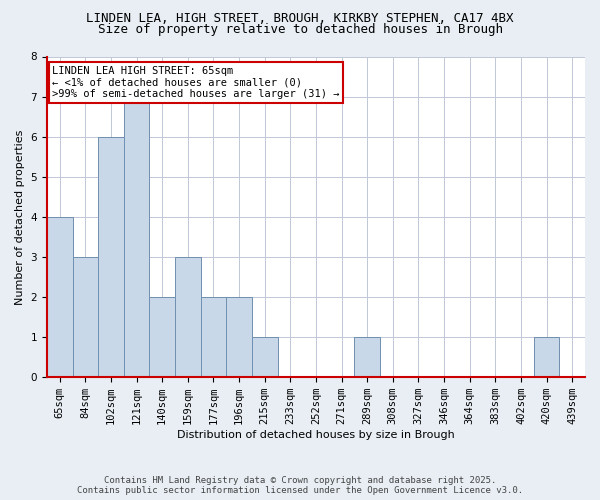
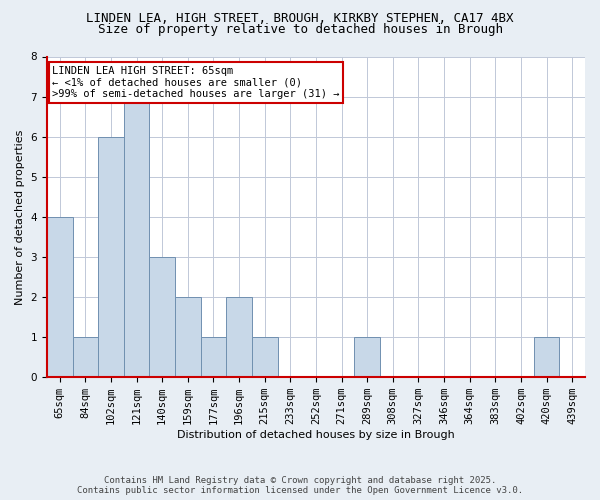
84sqm: 3 -> 1
140sqm: 2 -> 3
159sqm: 3 -> 2
177sqm: 2 -> 1
